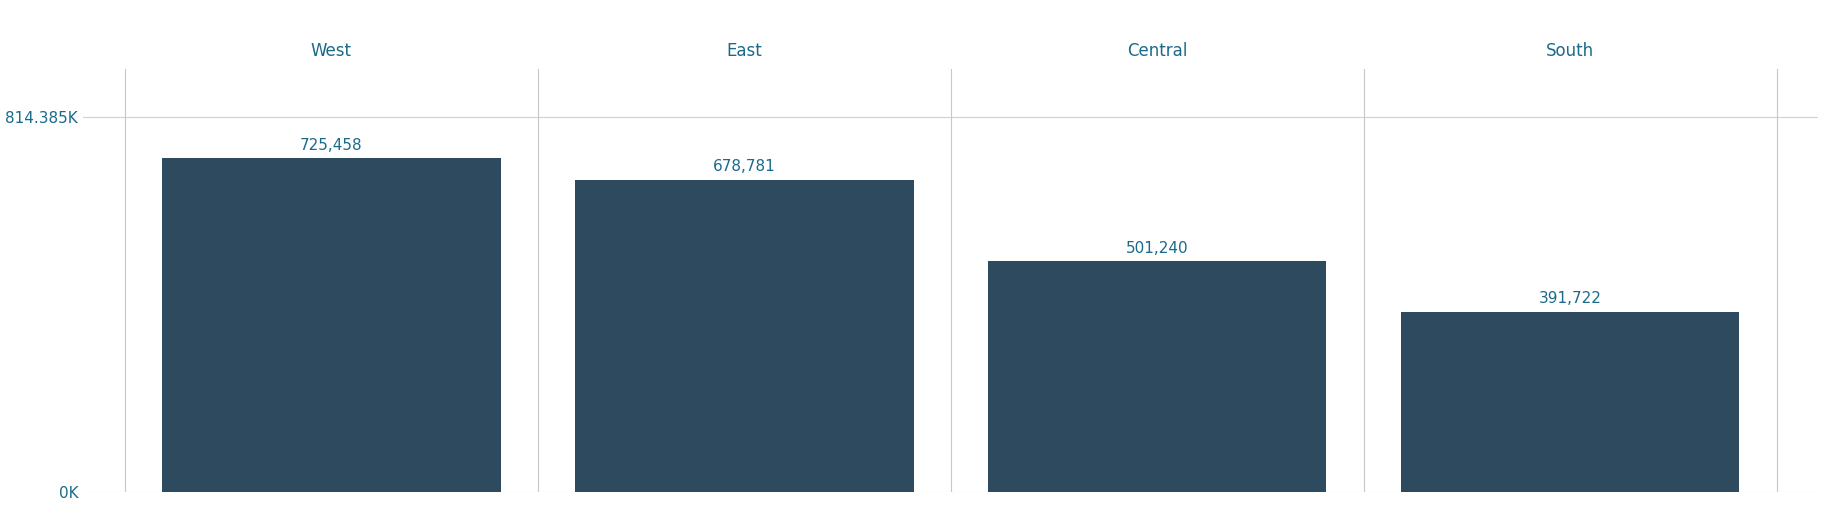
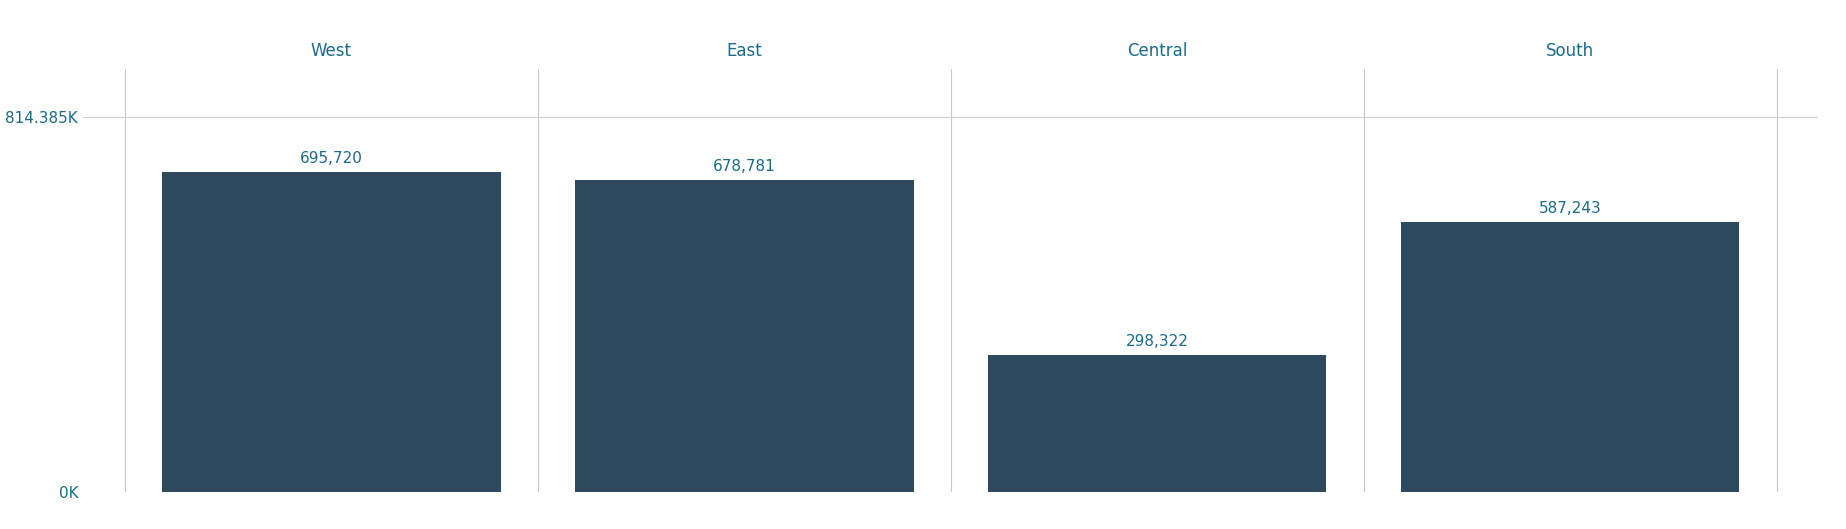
West: 725,458 -> 695,720
Central: 501,240 -> 298,322
South: 391,722 -> 587,243
